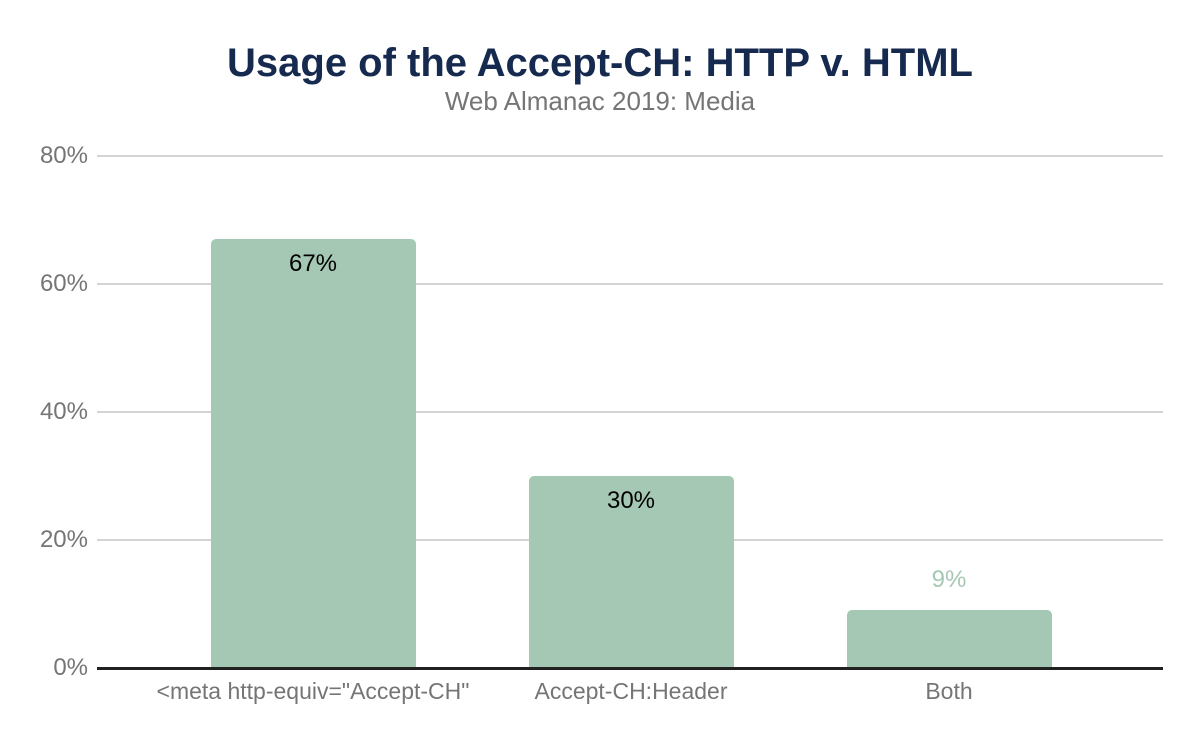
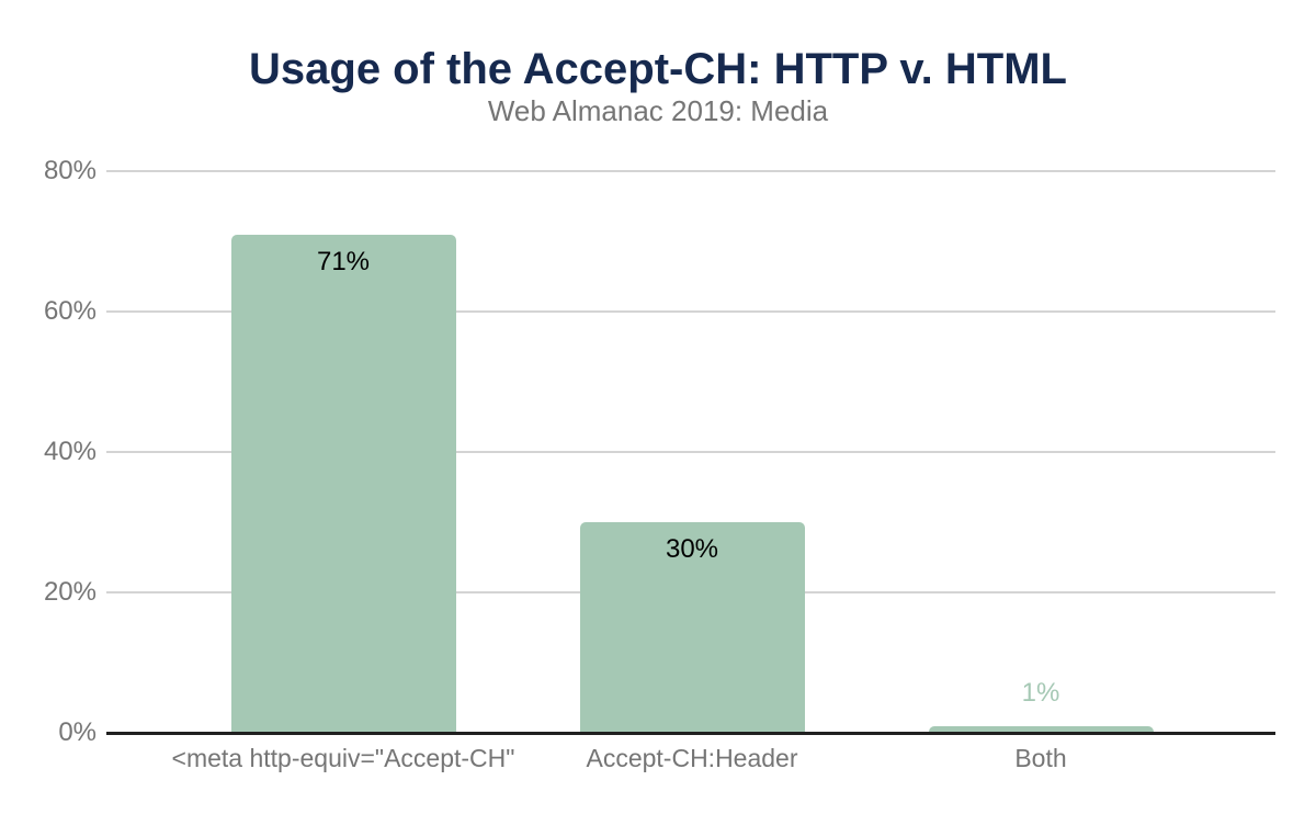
<meta http-equiv="Accept-CH": 67% -> 71%
Both: 9% -> 1%
